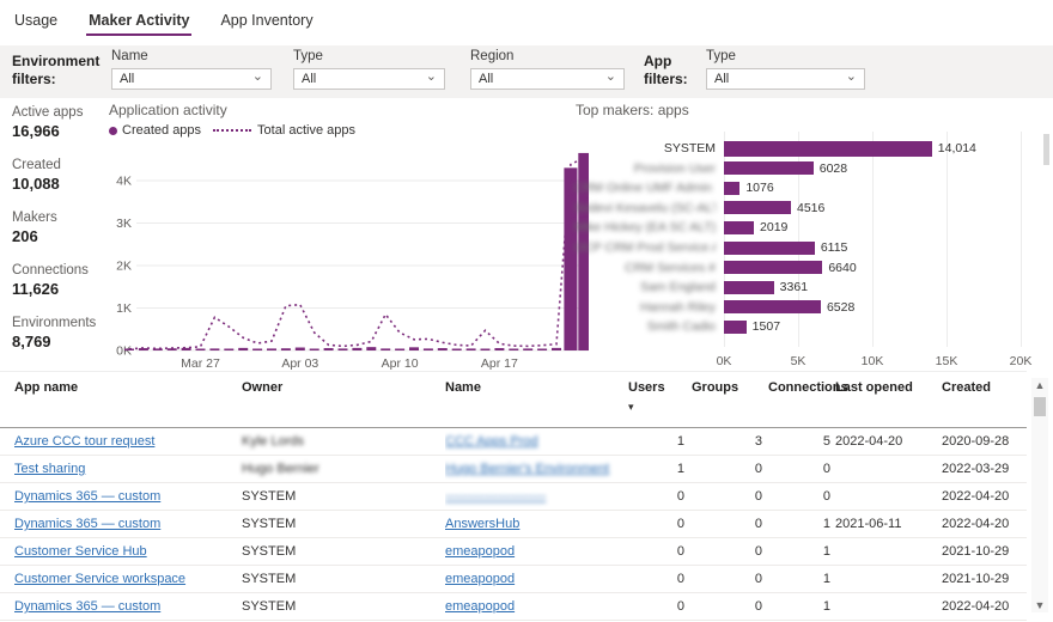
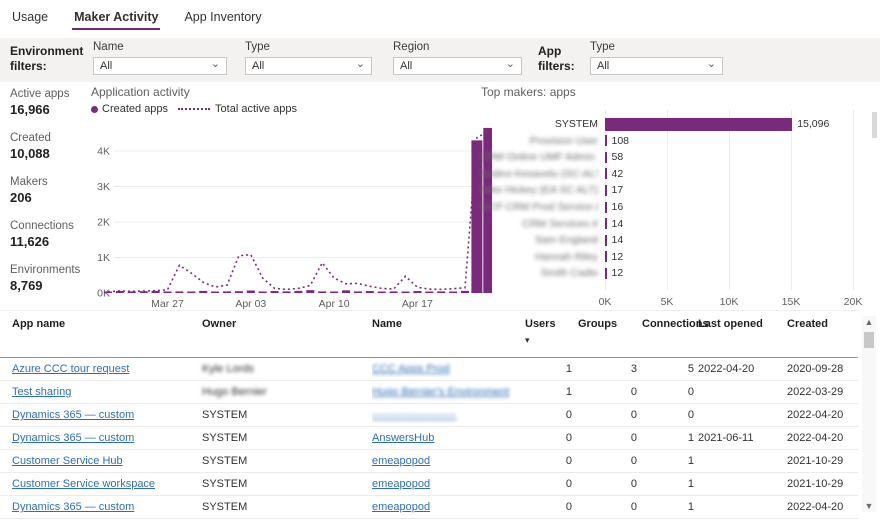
Top makers: apps/SYSTEM: 14,014 -> 15,096
Top makers: apps/Provision User: 6028 -> 108
Top makers: apps/CRM Online UMF Admin #: 1076 -> 58
Top makers: apps/Sridevi Kesavelu (SC-ALT): 4516 -> 42
Top makers: apps/Mike Hickey (EA SC ALT): 2019 -> 17
Top makers: apps/OCP CRM Prod Service A...: 6115 -> 16
Top makers: apps/CRM Services #: 6640 -> 14
Top makers: apps/Sam England: 3361 -> 14
Top makers: apps/Hannah Riley: 6528 -> 12
Top makers: apps/Smith Cadio: 1507 -> 12
